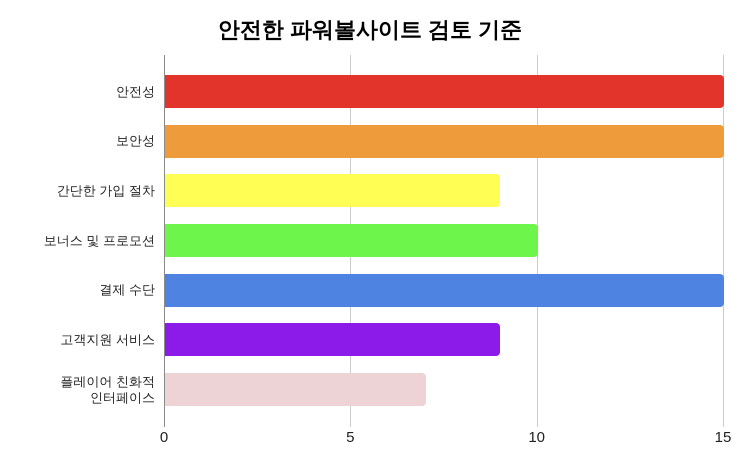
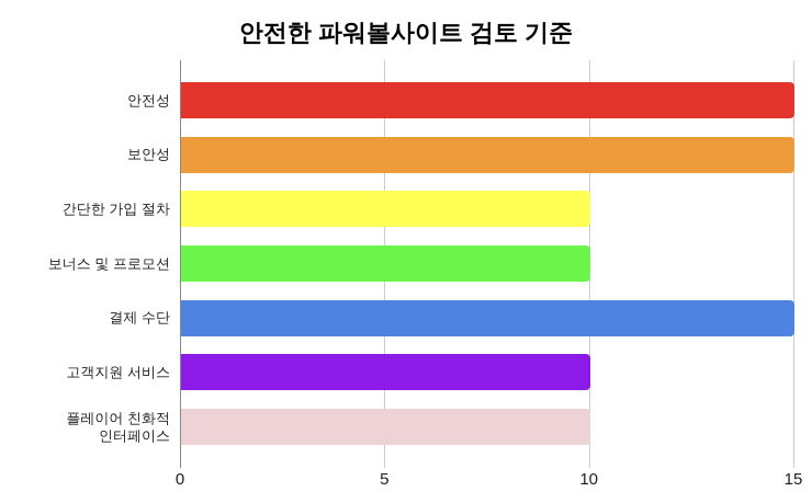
간단한 가입 절차: 9 -> 10
고객지원 서비스: 9 -> 10
플레이어 친화적 인터페이스: 7 -> 10
